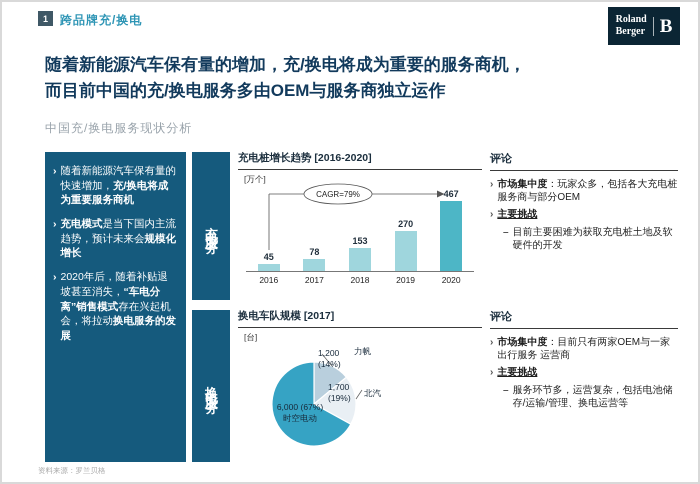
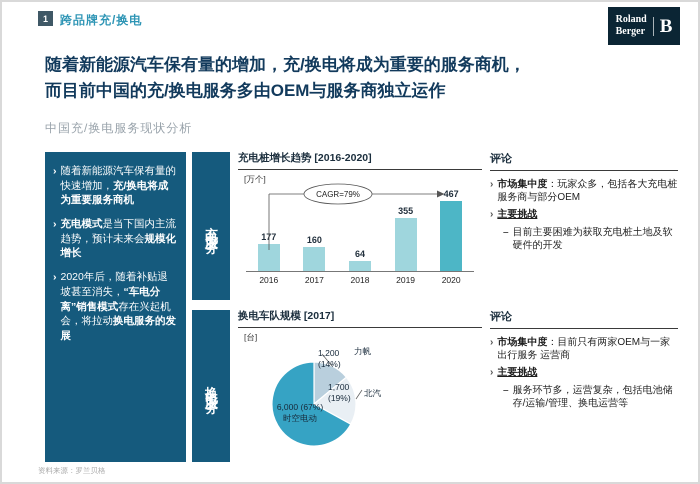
充电桩增长趋势 [2016-2020]/2016: 45 -> 177
充电桩增长趋势 [2016-2020]/2017: 78 -> 160
充电桩增长趋势 [2016-2020]/2018: 153 -> 64
充电桩增长趋势 [2016-2020]/2019: 270 -> 355
